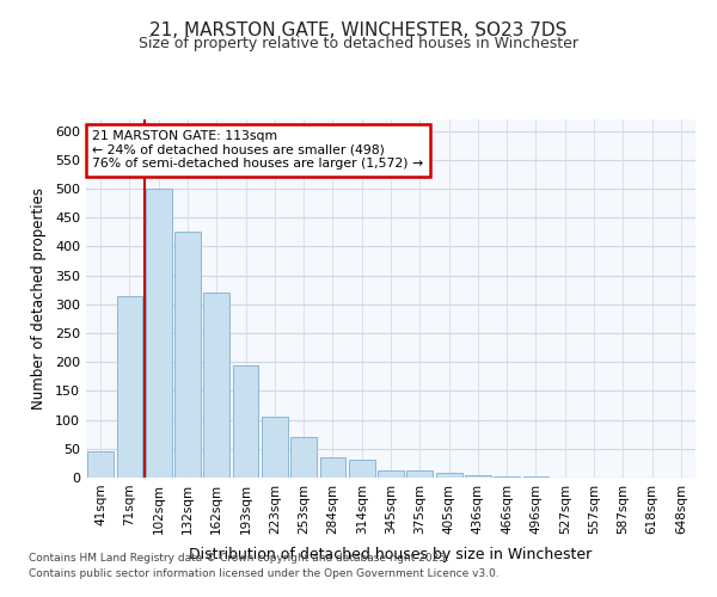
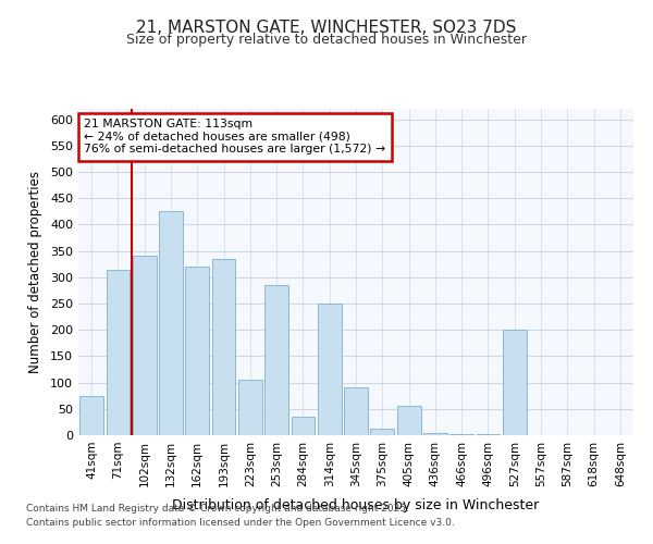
41sqm: 45 -> 75
102sqm: 500 -> 340
193sqm: 195 -> 335
253sqm: 70 -> 285
314sqm: 32 -> 250
345sqm: 13 -> 90
405sqm: 8 -> 55
527sqm: 1 -> 200
